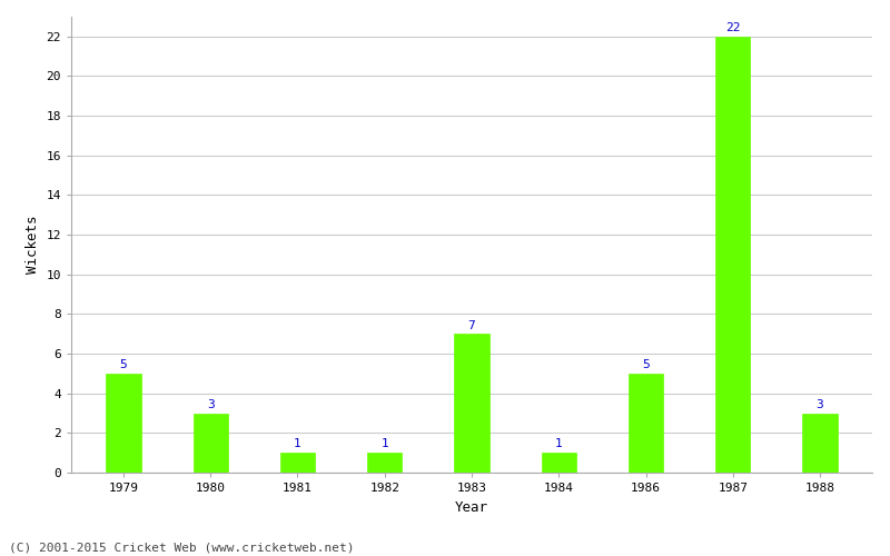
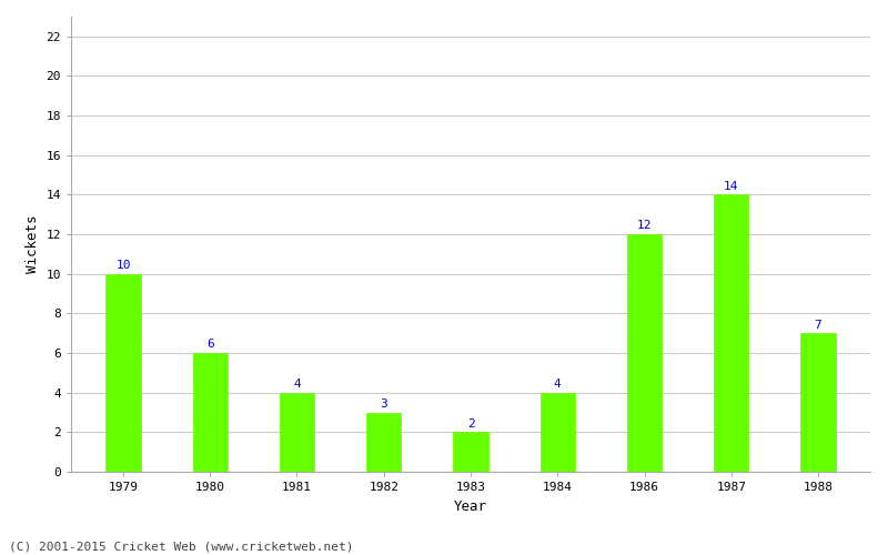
1979: 5 -> 10
1980: 3 -> 6
1981: 1 -> 4
1982: 1 -> 3
1983: 7 -> 2
1984: 1 -> 4
1986: 5 -> 12
1987: 22 -> 14
1988: 3 -> 7
